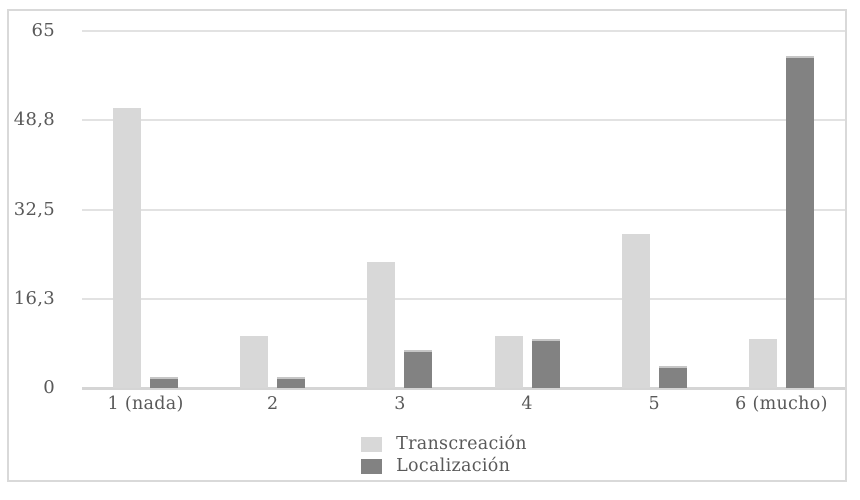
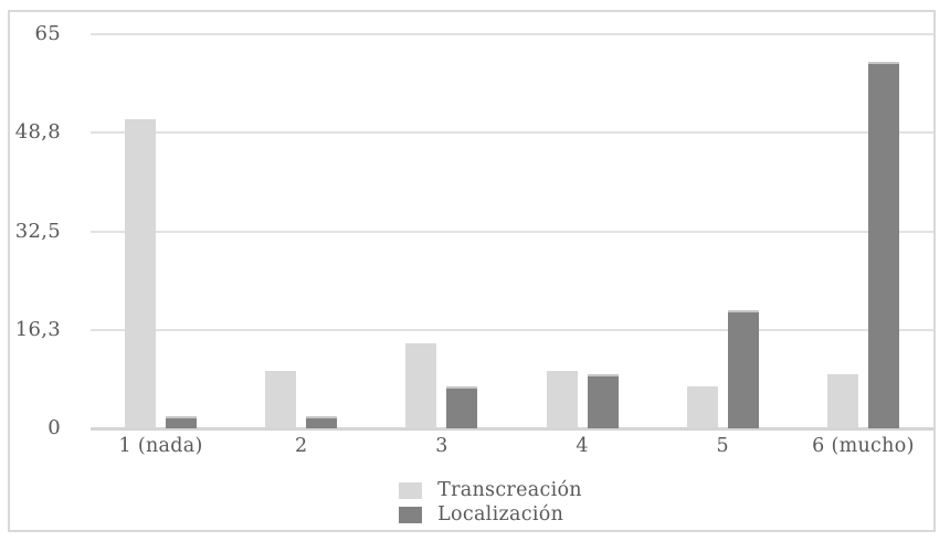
Transcreación/3: 23 -> 14
Transcreación/5: 28 -> 7
Localización/5: 4 -> 20
